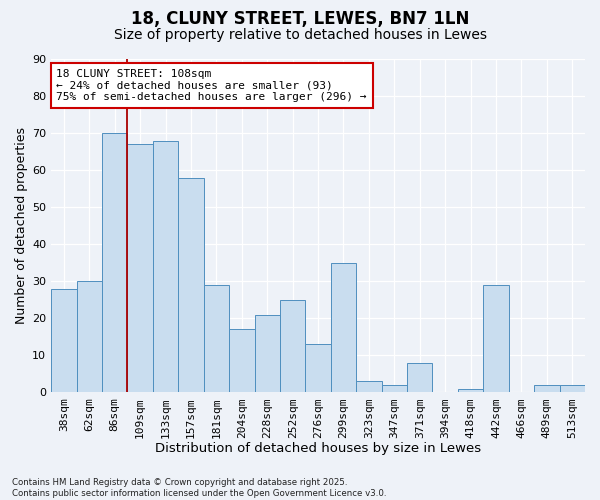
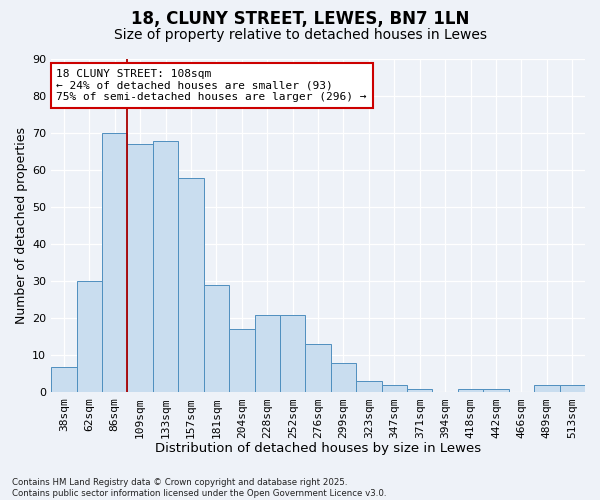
38sqm: 28 -> 7
252sqm: 25 -> 21
299sqm: 35 -> 8
371sqm: 8 -> 1
442sqm: 29 -> 1
